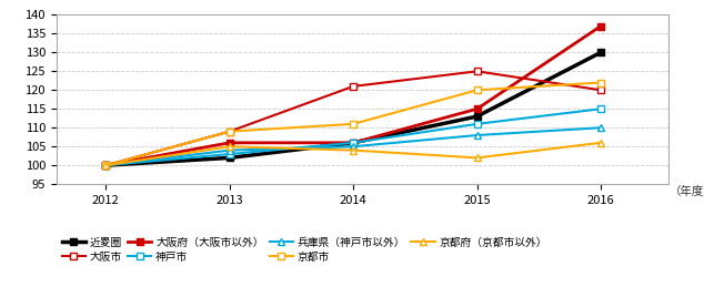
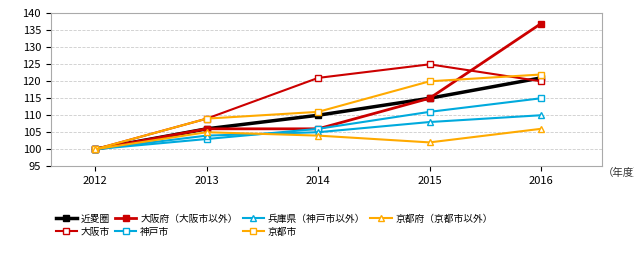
近畟圈/2013: 102 -> 106
近畟圈/2014: 106 -> 110
近畟圈/2015: 113 -> 115
近畟圈/2016: 130 -> 121
